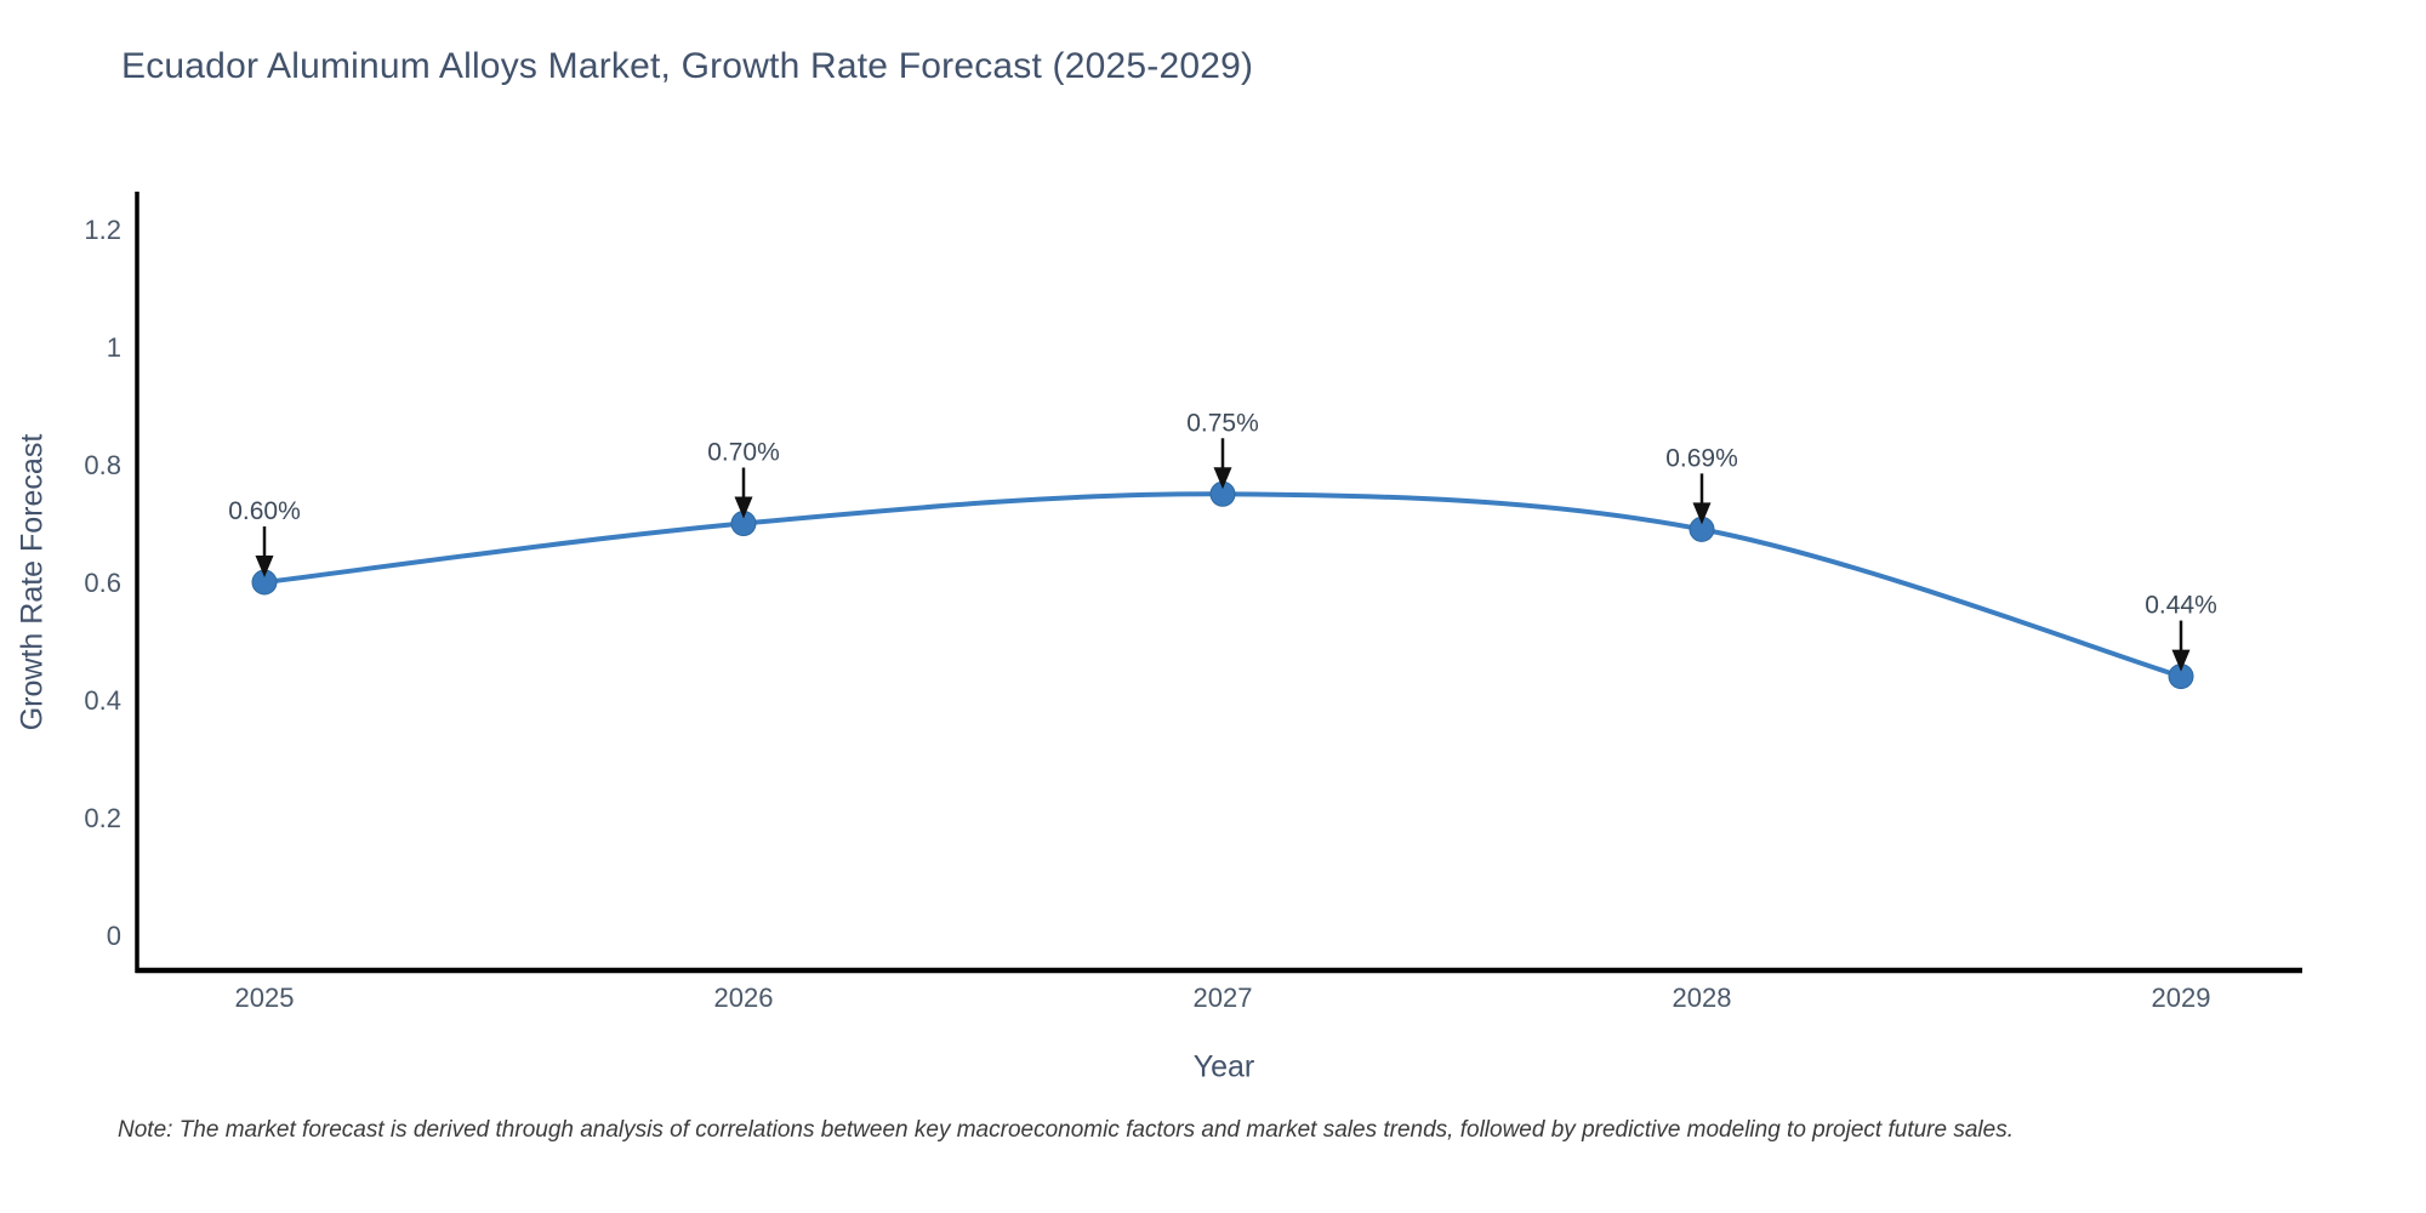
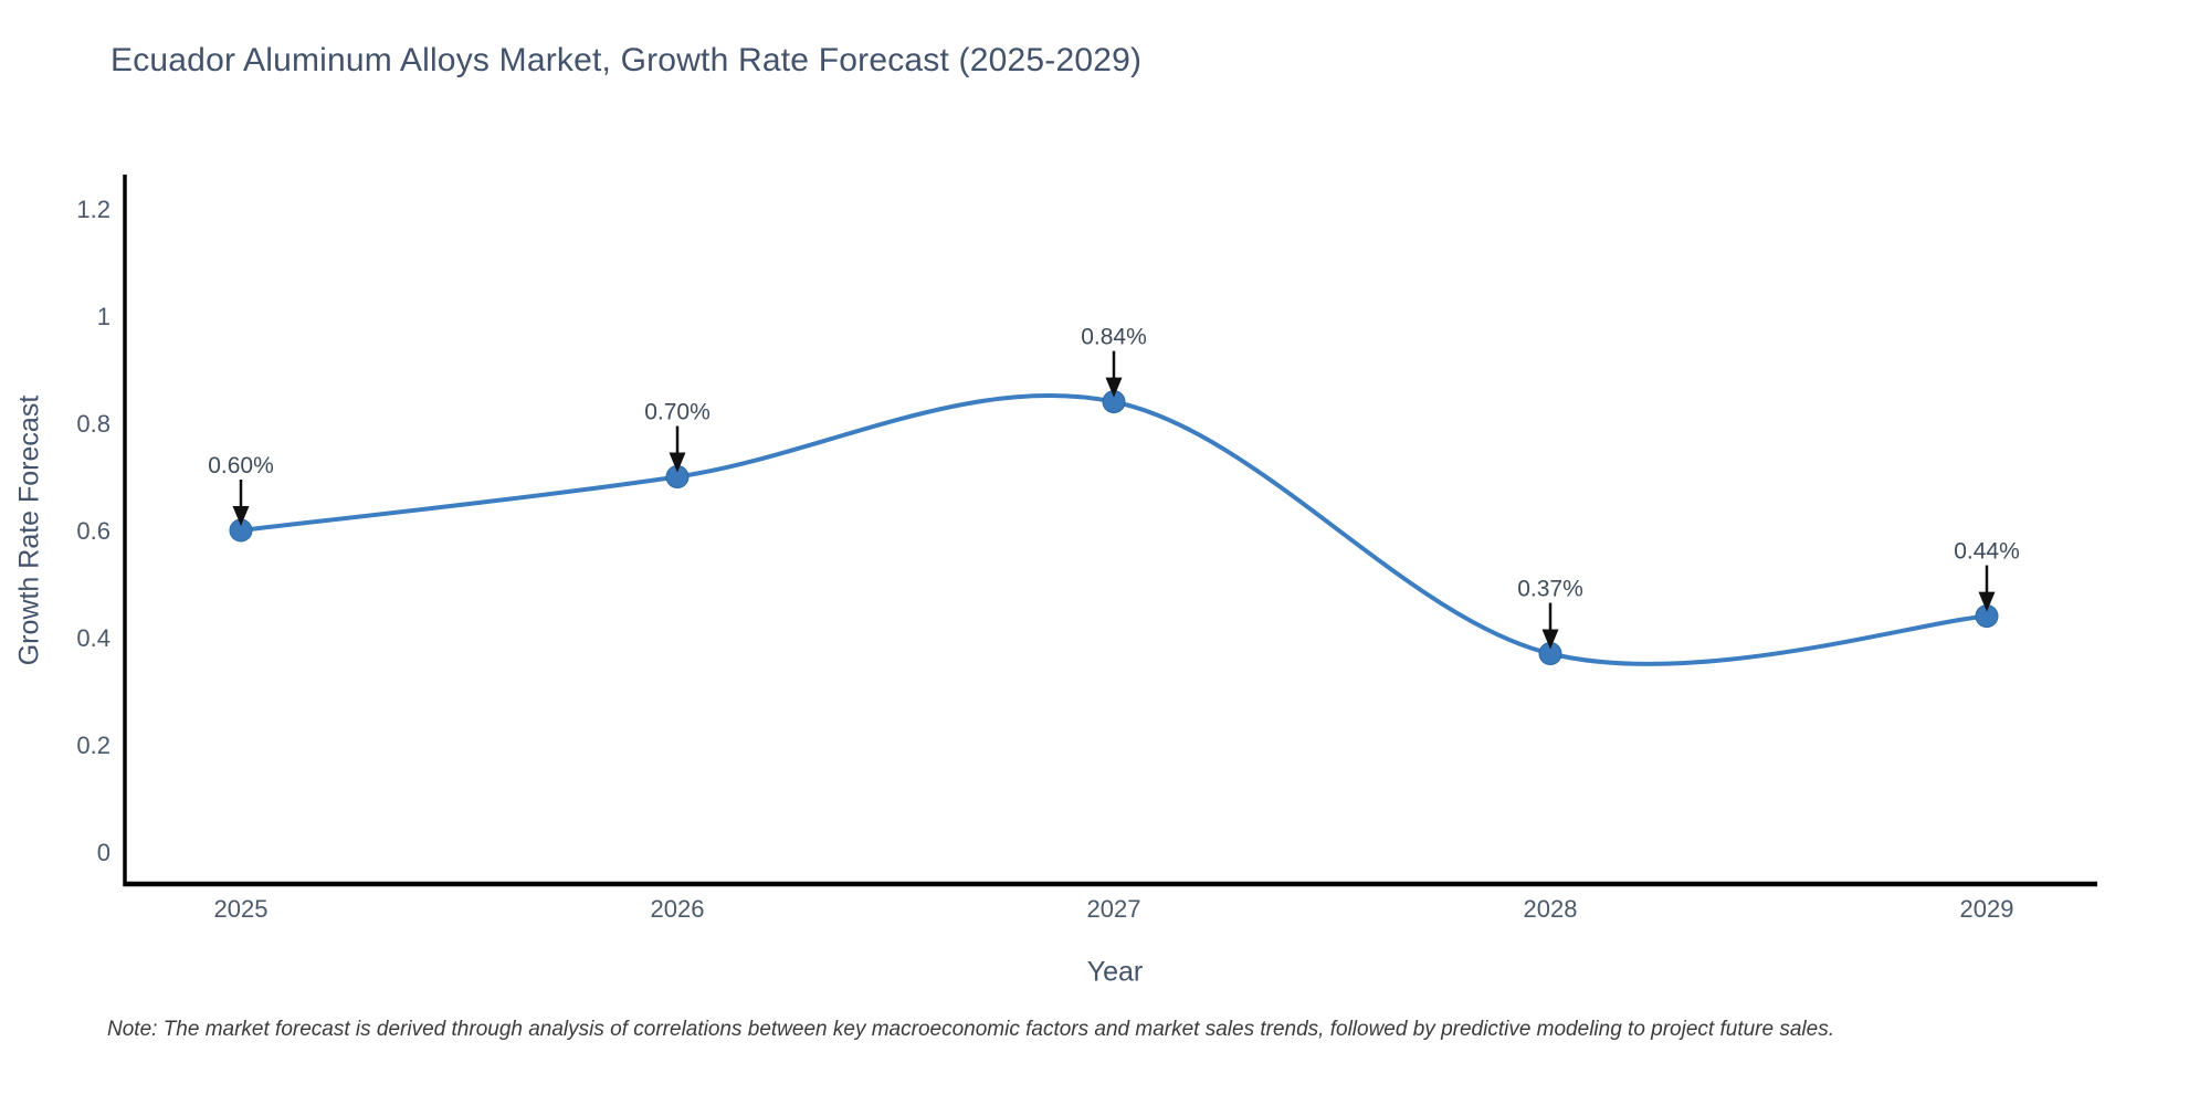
2027: 0.75% -> 0.84%
2028: 0.69% -> 0.37%
